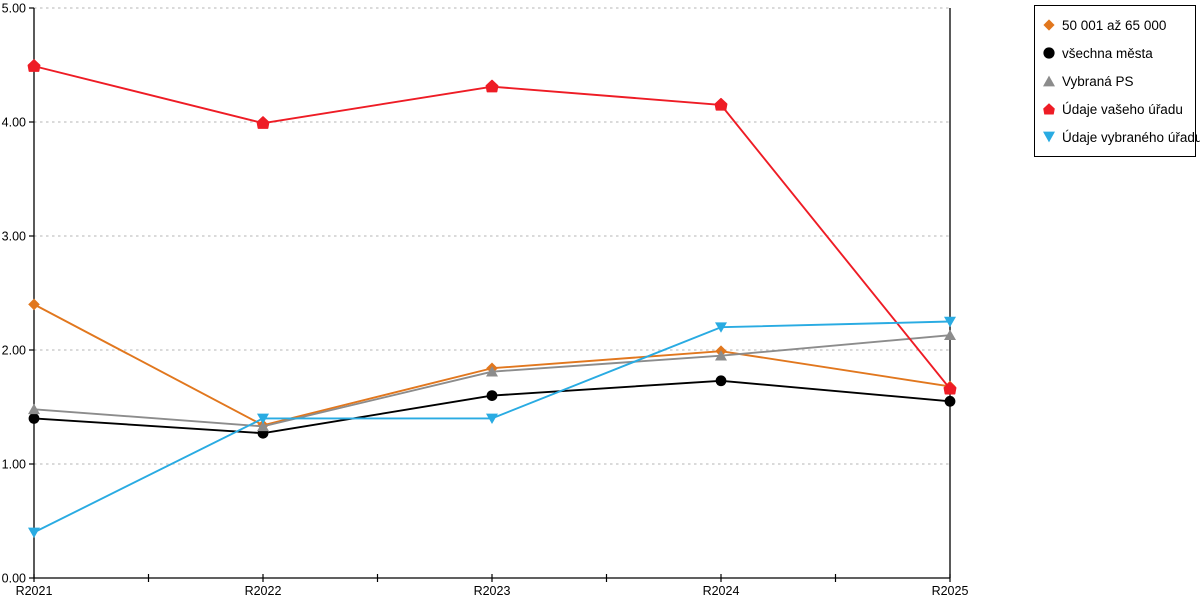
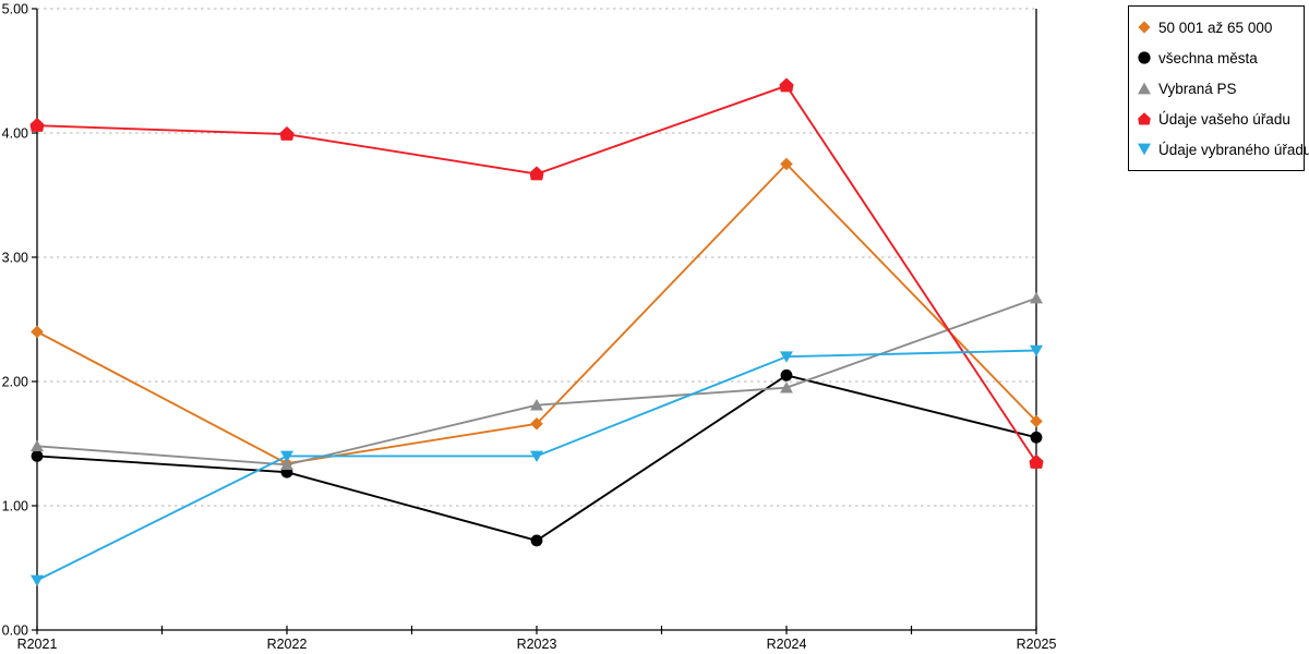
Údaje vašeho úřadu/R2021: 4.49 -> 4.06
50 001 až 65 000/R2023: 1.84 -> 1.66
všechna města/R2023: 1.60 -> 0.72
Údaje vašeho úřadu/R2023: 4.31 -> 3.67
50 001 až 65 000/R2024: 1.99 -> 3.75
všechna města/R2024: 1.73 -> 2.05
Údaje vašeho úřadu/R2024: 4.15 -> 4.38
Vybraná PS/R2025: 2.13 -> 2.67
Údaje vašeho úřadu/R2025: 1.66 -> 1.35
